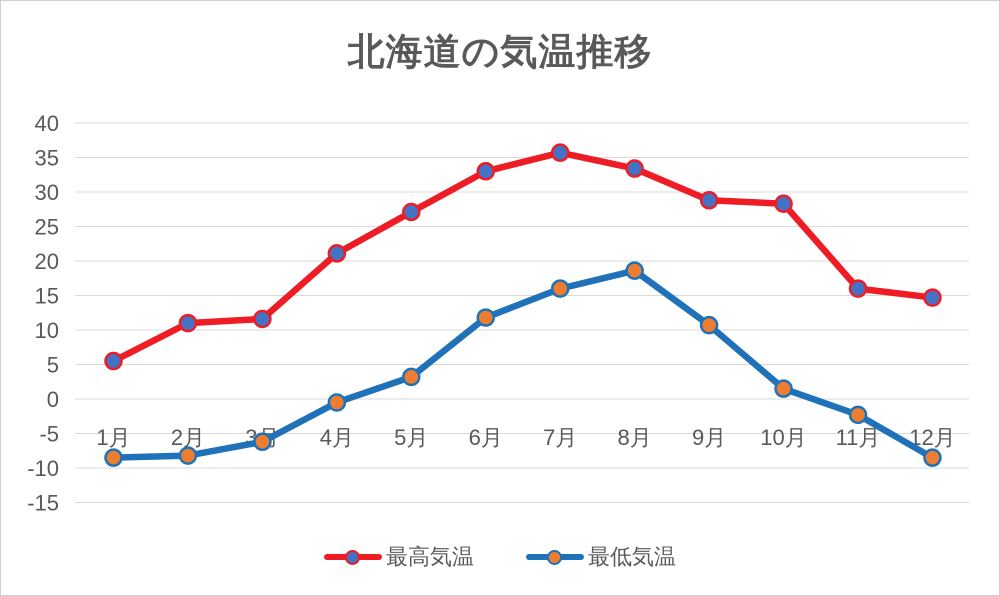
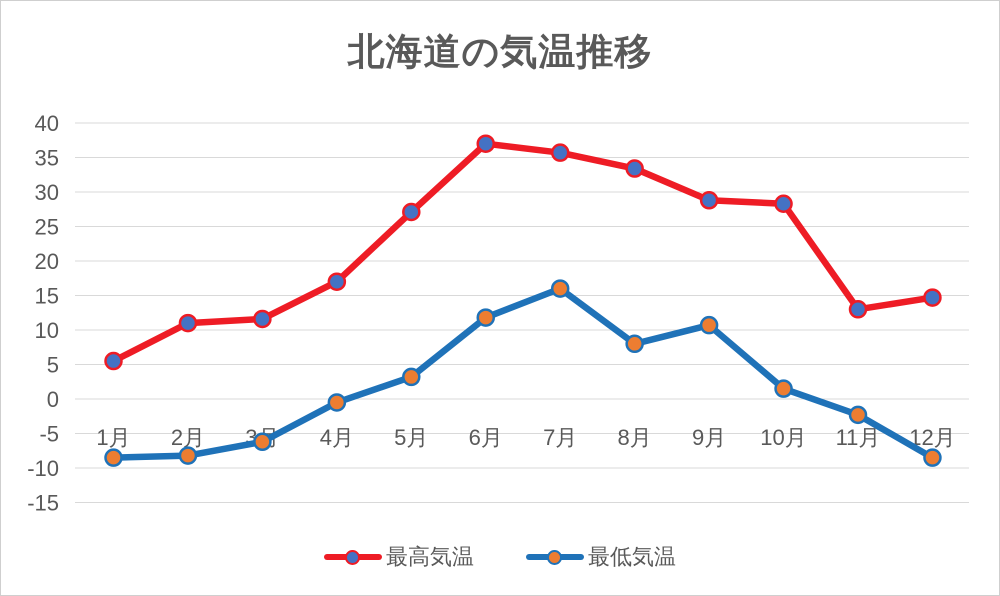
最高気温/4月: 21 -> 17
最高気温/6月: 33 -> 37
最低気温/8月: 19 -> 8
最高気温/11月: 16 -> 13
